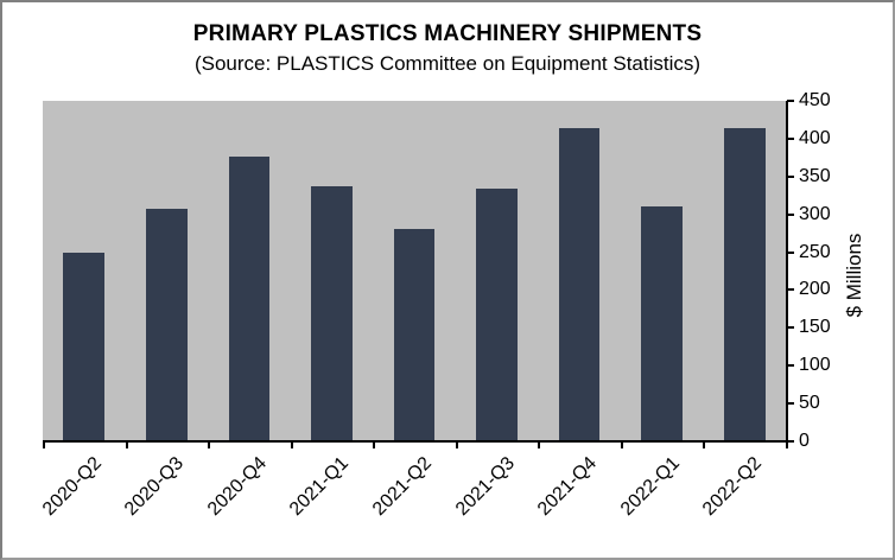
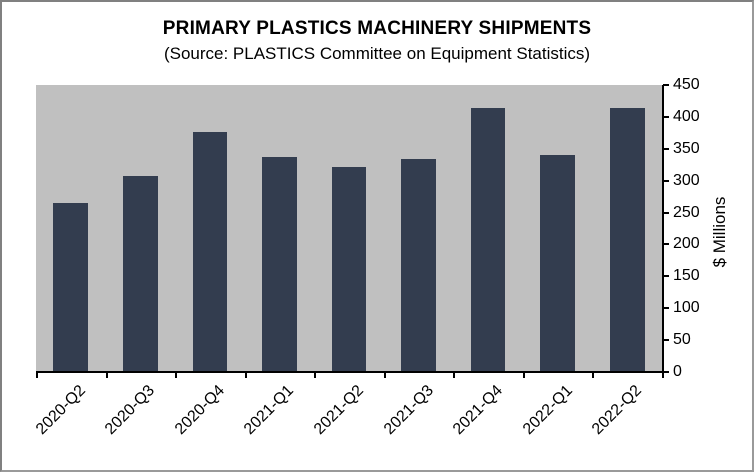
2020-Q2: 250 -> 260
2021-Q2: 280 -> 320
2022-Q1: 310 -> 340
